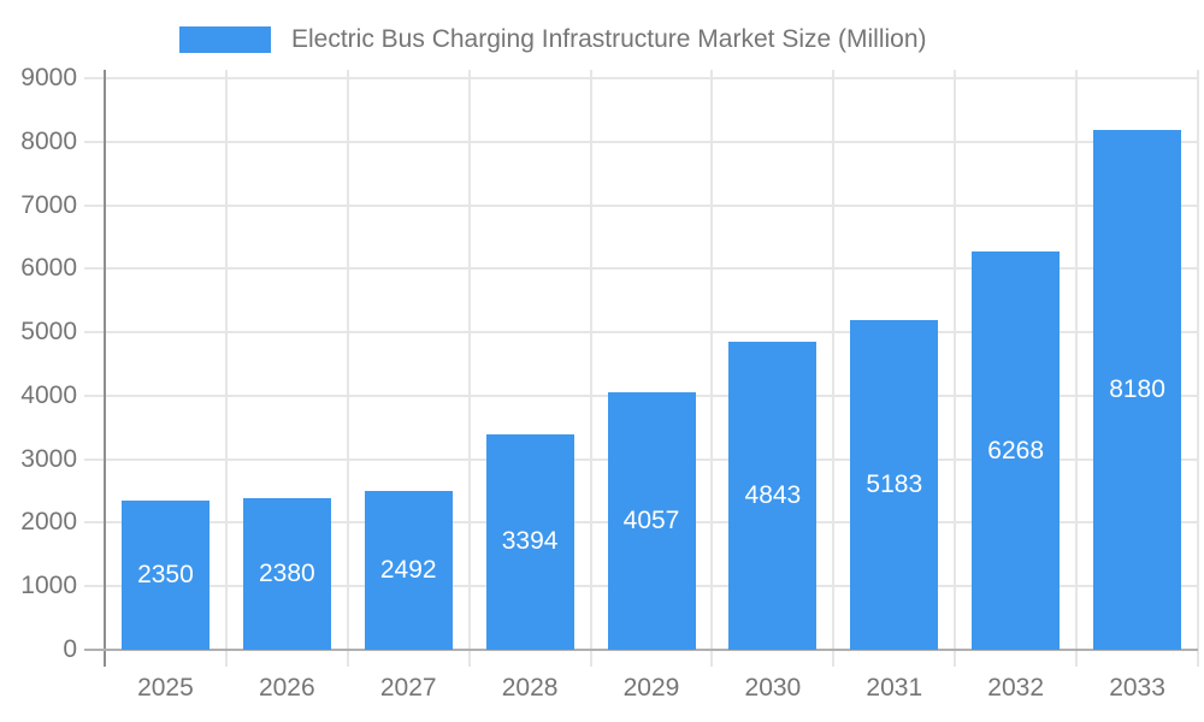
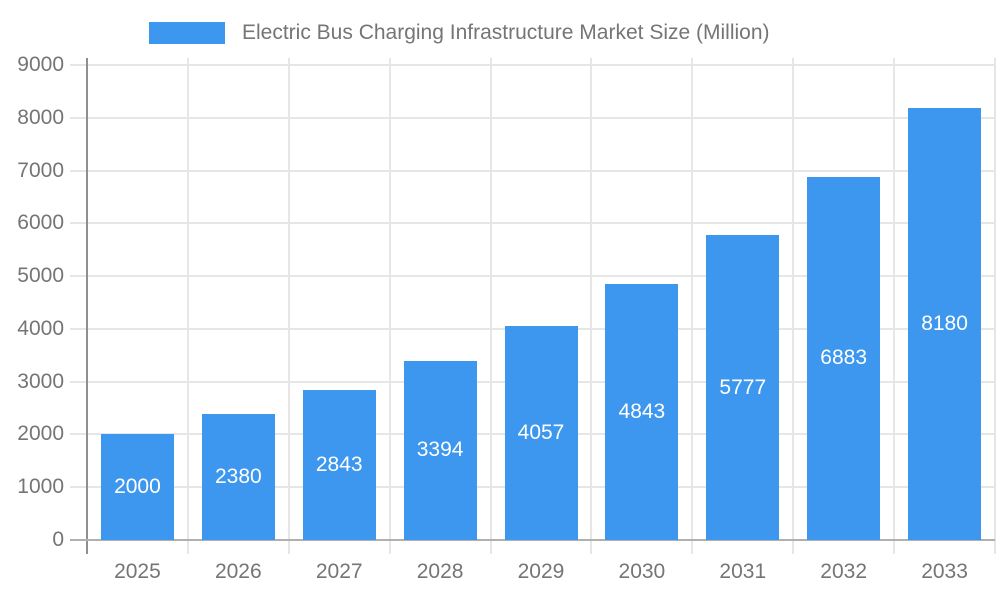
2025: 2350 -> 2000
2027: 2492 -> 2843
2031: 5183 -> 5777
2032: 6268 -> 6883
